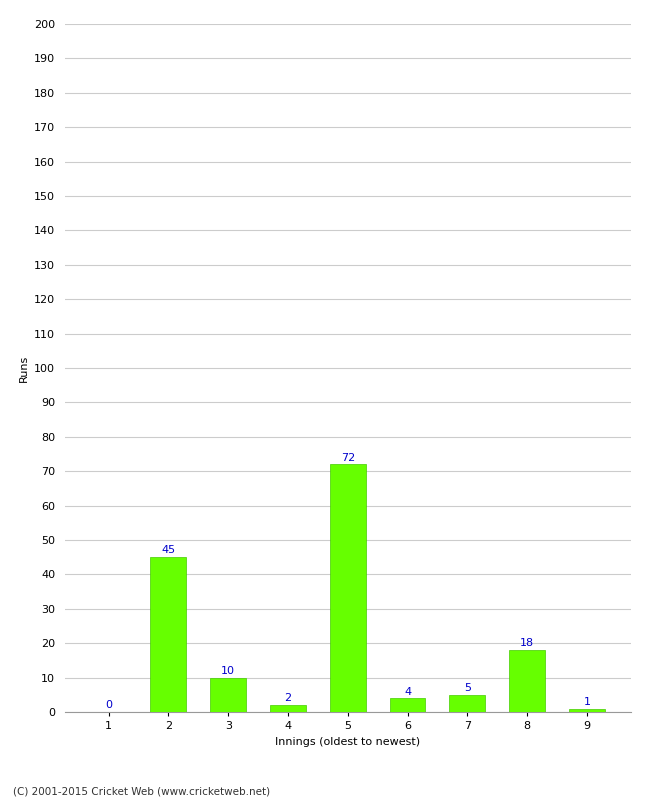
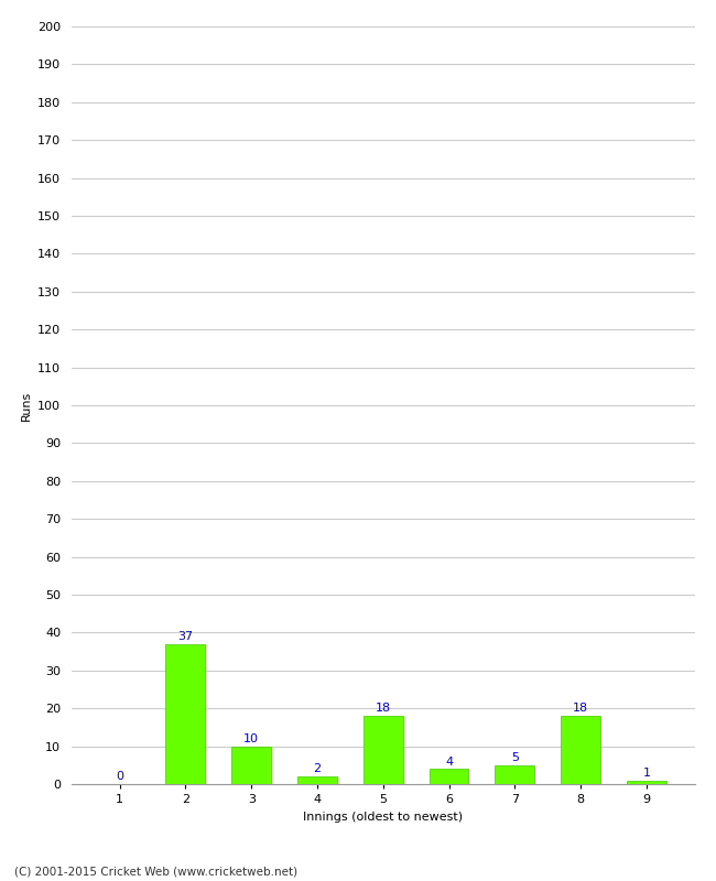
2: 45 -> 37
5: 72 -> 18
